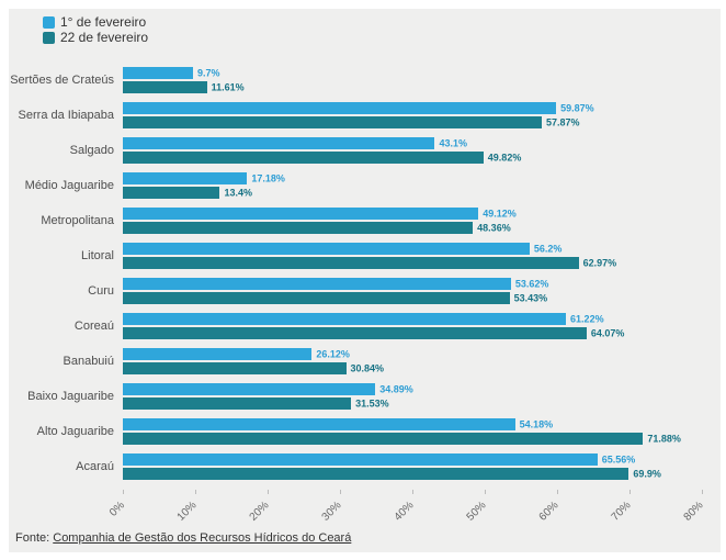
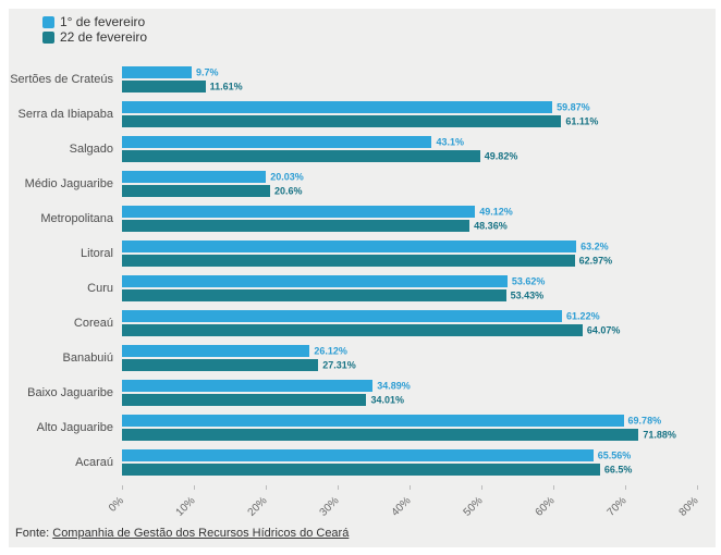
22 de fevereiro/Serra da Ibiapaba: 57.87% -> 61.11%
1° de fevereiro/Médio Jaguaribe: 17.18% -> 20.03%
22 de fevereiro/Médio Jaguaribe: 13.4% -> 20.6%
1° de fevereiro/Litoral: 56.2% -> 63.2%
22 de fevereiro/Banabuiú: 30.84% -> 27.31%
22 de fevereiro/Baixo Jaguaribe: 31.53% -> 34.01%
1° de fevereiro/Alto Jaguaribe: 54.18% -> 69.78%
22 de fevereiro/Acaraú: 69.9% -> 66.5%
